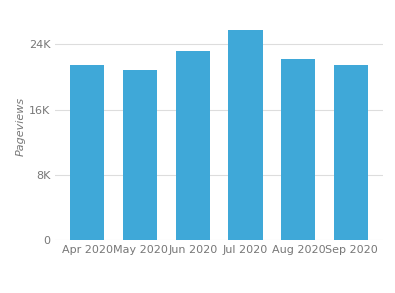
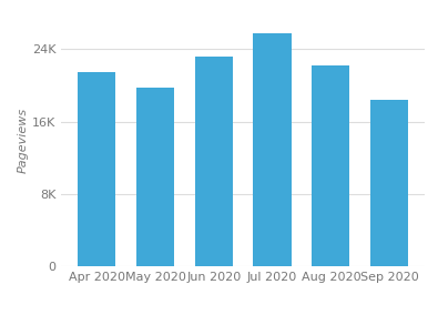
May 2020: 20.8K -> 19.8K
Sep 2020: 21.5K -> 18.4K
